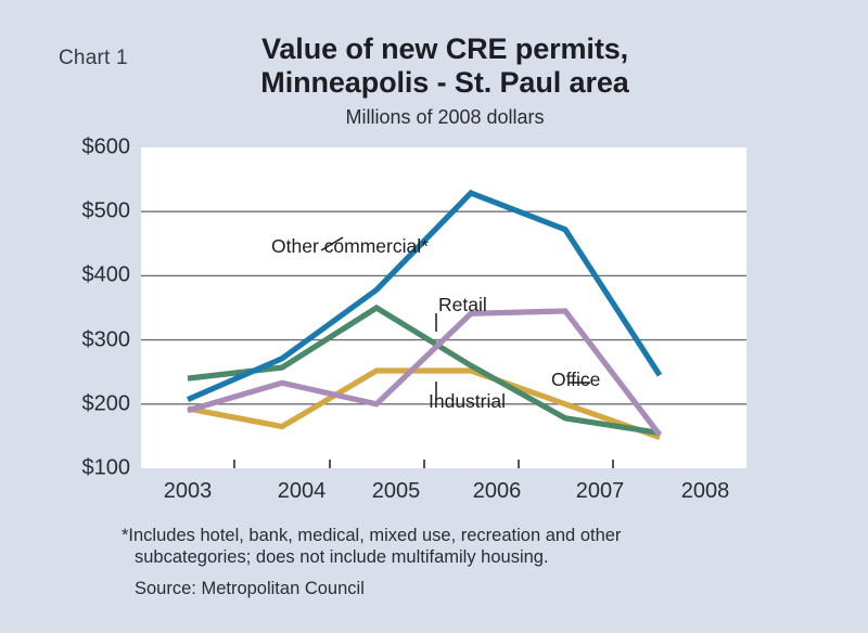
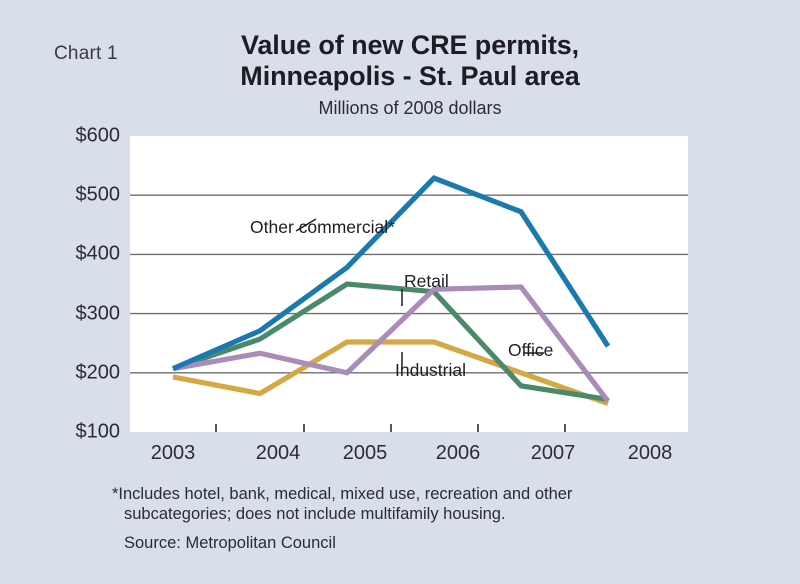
Retail/2003: $240 -> $210
Office/2003: $190 -> $210
Retail/2006: $260 -> $340
